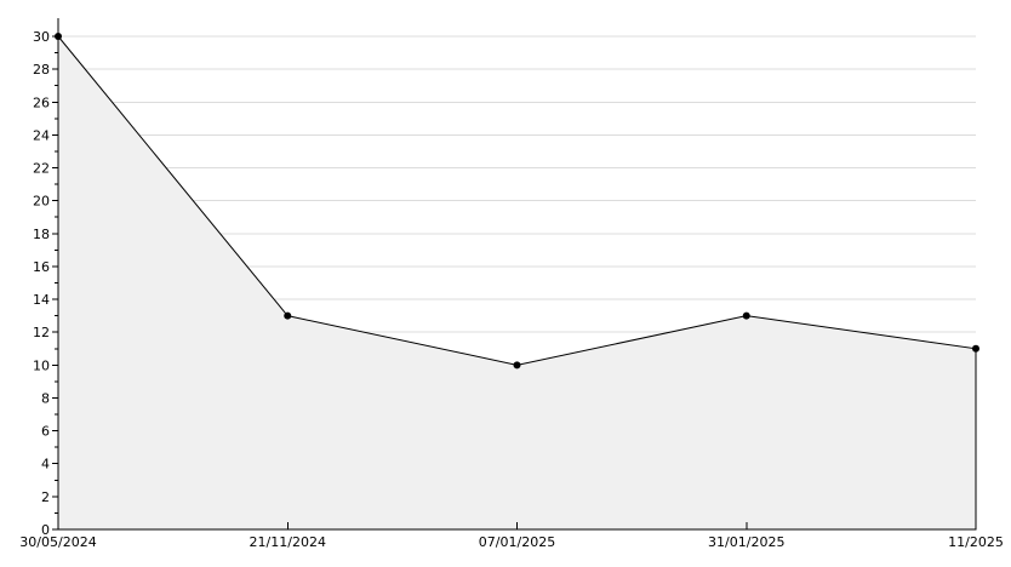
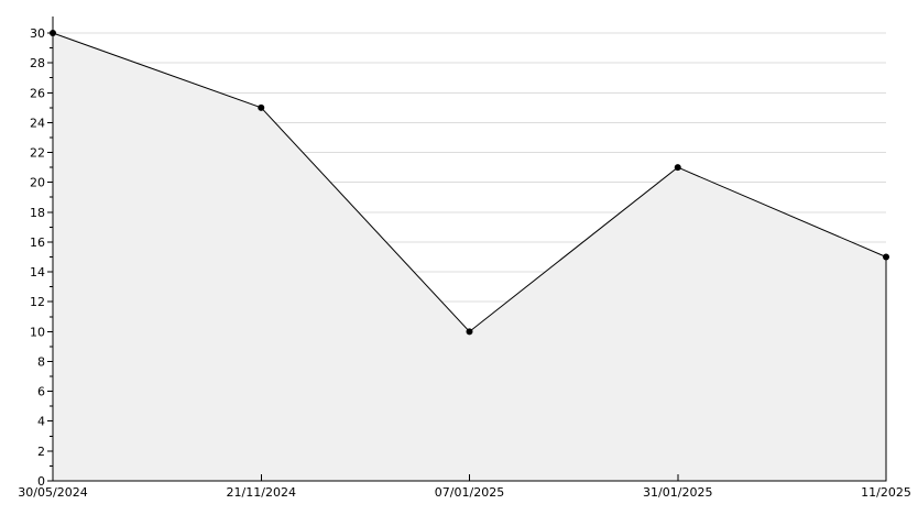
21/11/2024: 13 -> 25
31/01/2025: 13 -> 21
11/2025: 11 -> 15
